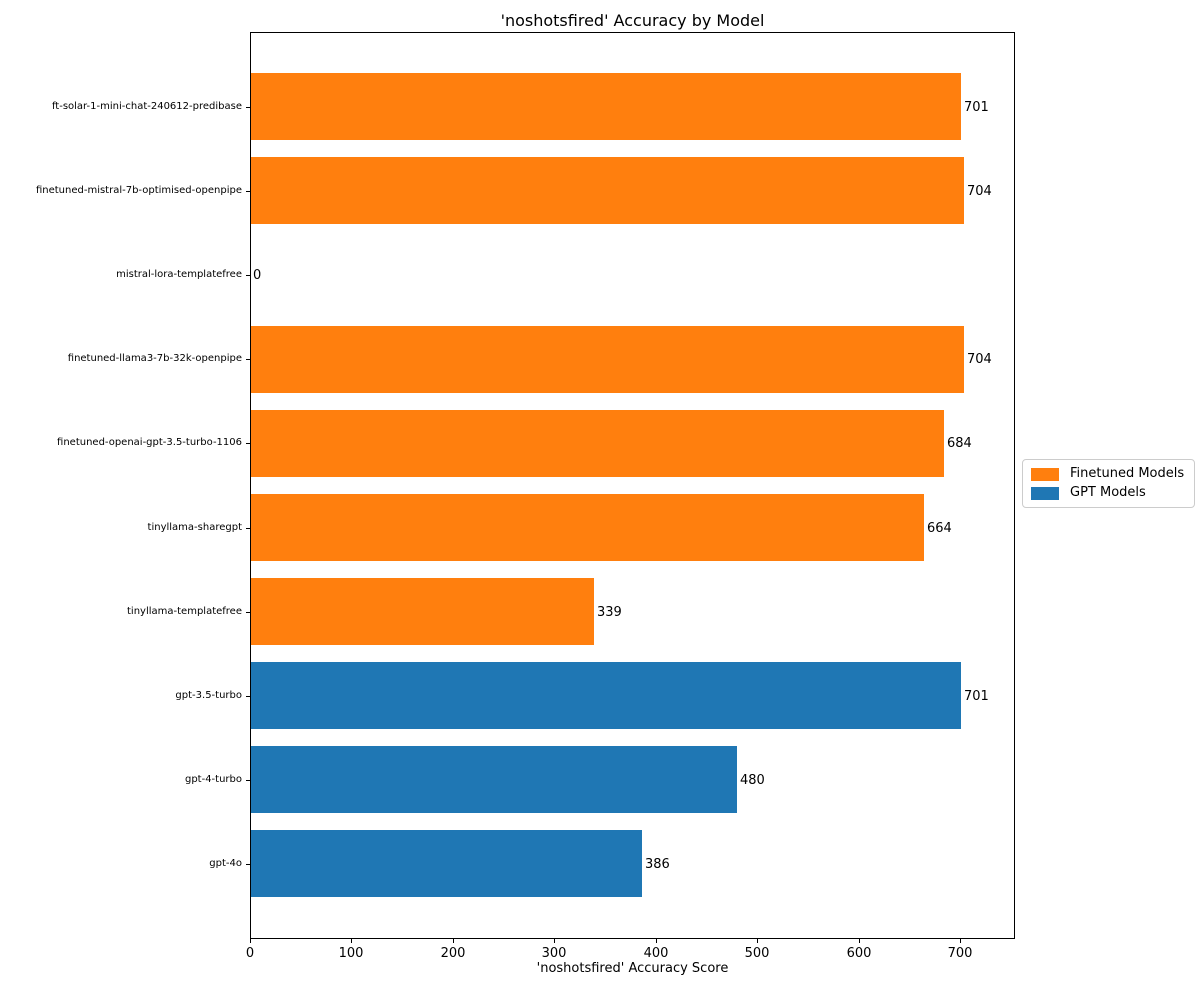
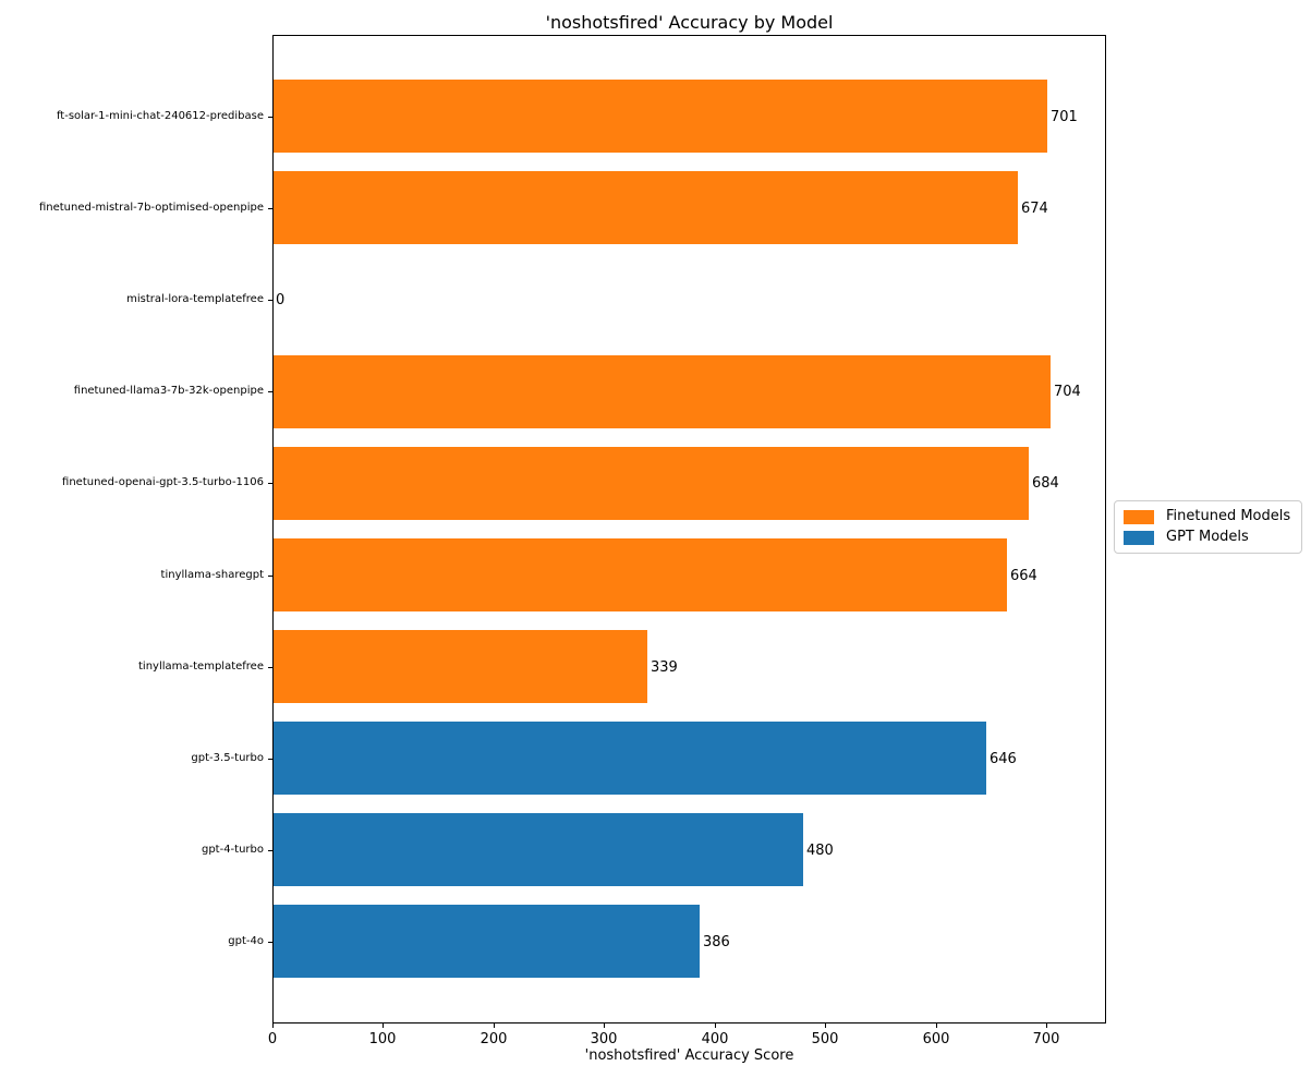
finetuned-mistral-7b-optimised-openpipe: 704 -> 674
gpt-3.5-turbo: 701 -> 646
